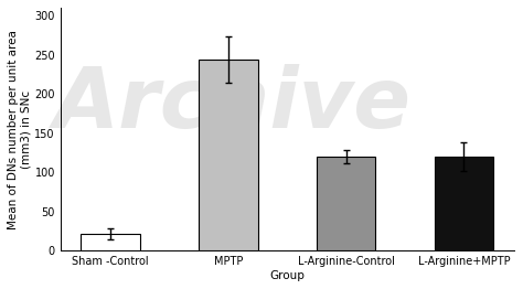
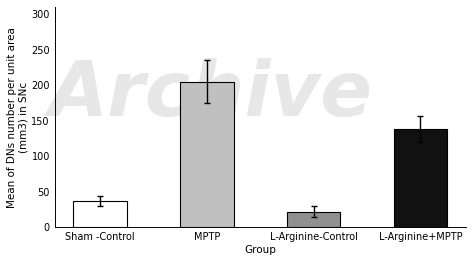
Sham -Control: 22 -> 37
MPTP: 244 -> 205
L-Arginine-Control: 120 -> 22
L-Arginine+MPTP: 120 -> 138
